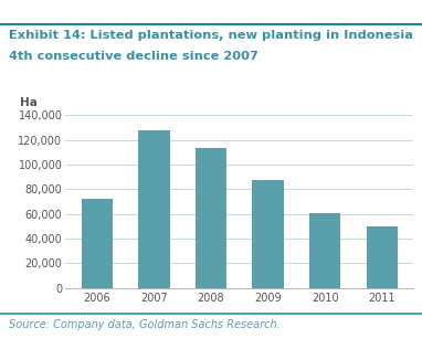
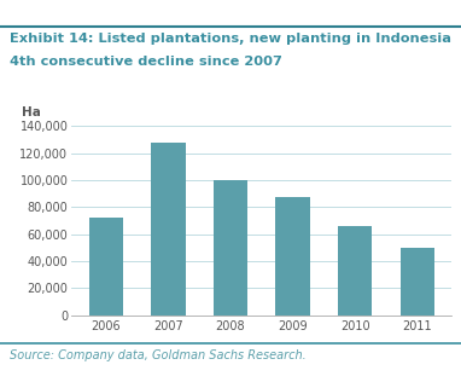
2008: 113,000 -> 100,000
2010: 61,000 -> 66,000
